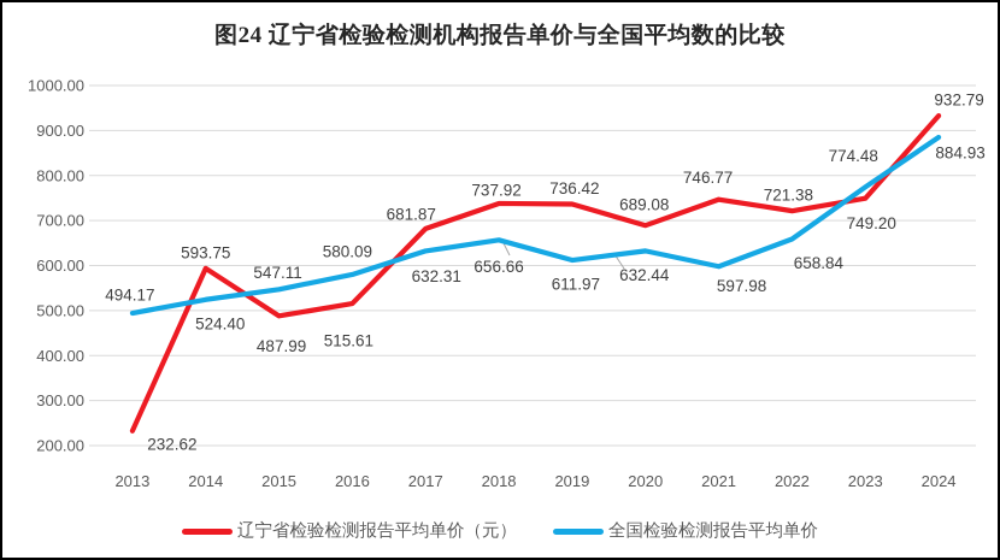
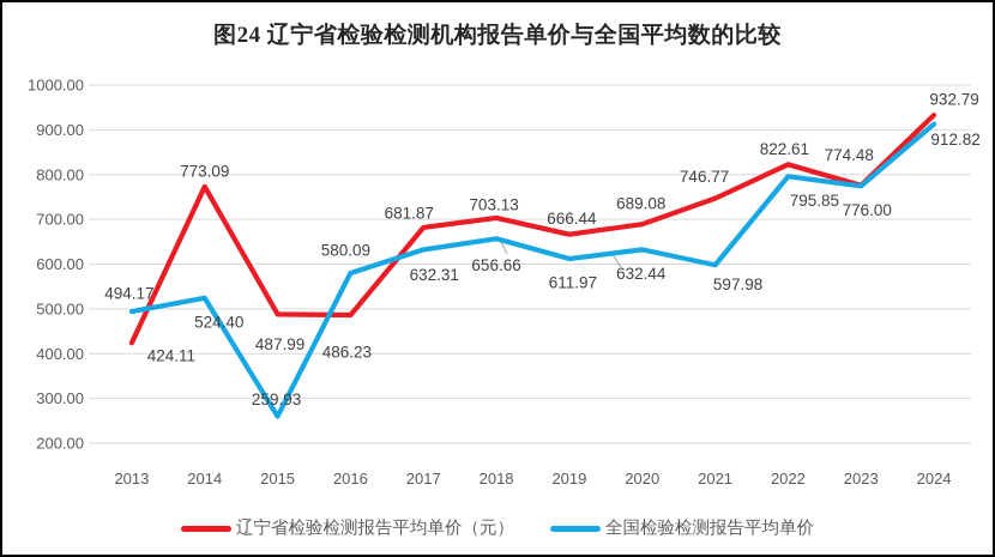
辽宁省检验检测报告平均单价（元）/2013: 232.62 -> 424.11
辽宁省检验检测报告平均单价（元）/2014: 593.75 -> 773.09
全国检验检测报告平均单价/2015: 547.11 -> 259.93
辽宁省检验检测报告平均单价（元）/2016: 515.61 -> 486.23
辽宁省检验检测报告平均单价（元）/2018: 737.92 -> 703.13
辽宁省检验检测报告平均单价（元）/2019: 736.42 -> 666.44
辽宁省检验检测报告平均单价（元）/2022: 721.38 -> 822.61
全国检验检测报告平均单价/2022: 658.84 -> 795.85
辽宁省检验检测报告平均单价（元）/2023: 749.20 -> 776.00
全国检验检测报告平均单价/2024: 884.93 -> 912.82
